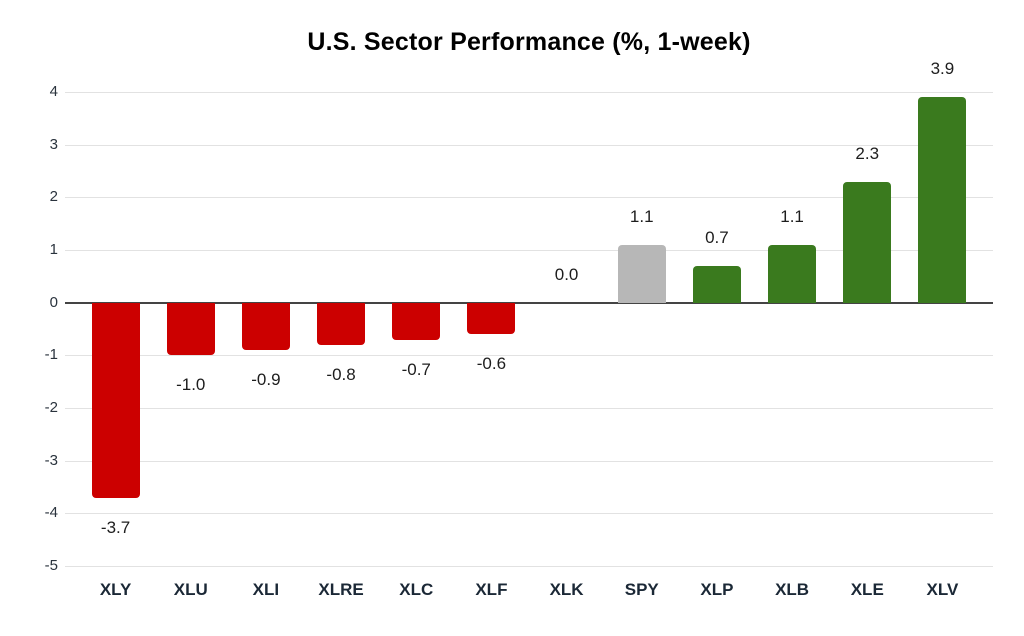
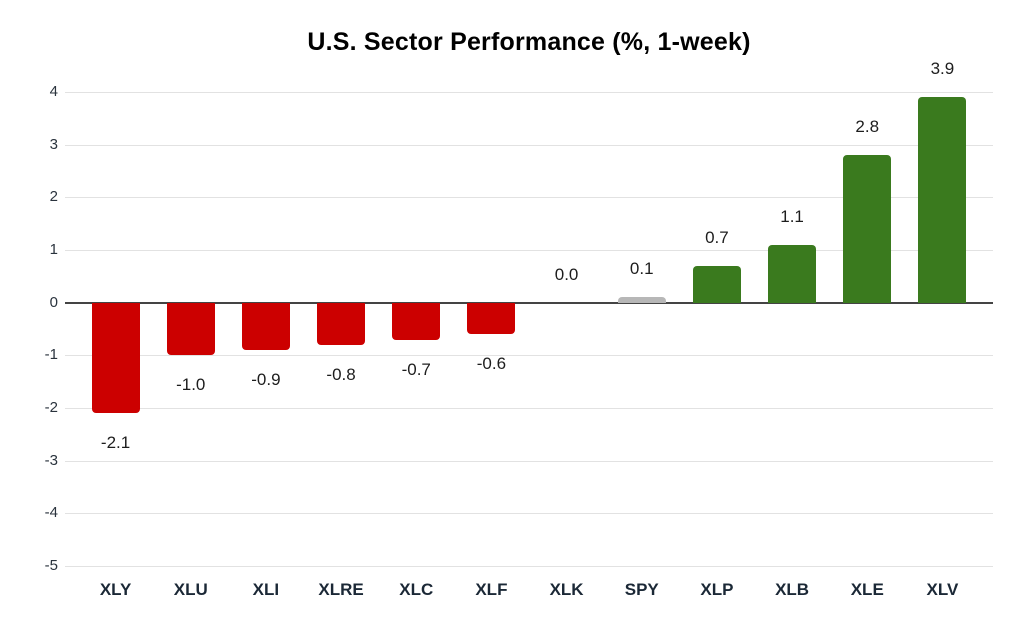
XLY: -3.7 -> -2.1
SPY: 1.1 -> 0.1
XLE: 2.3 -> 2.8
